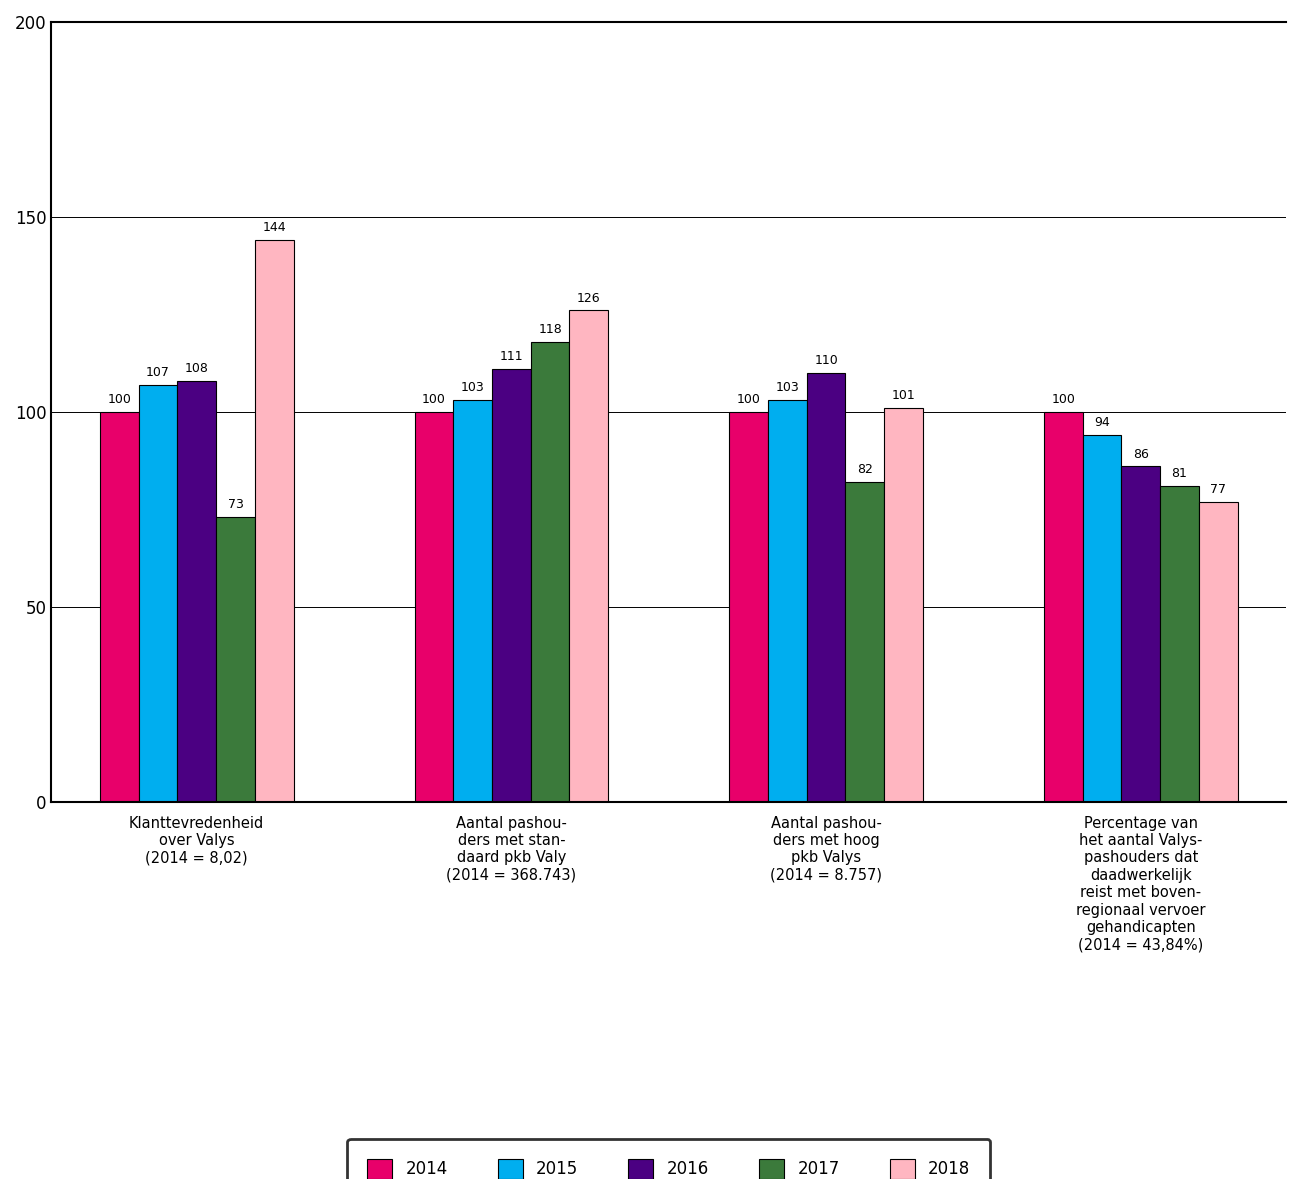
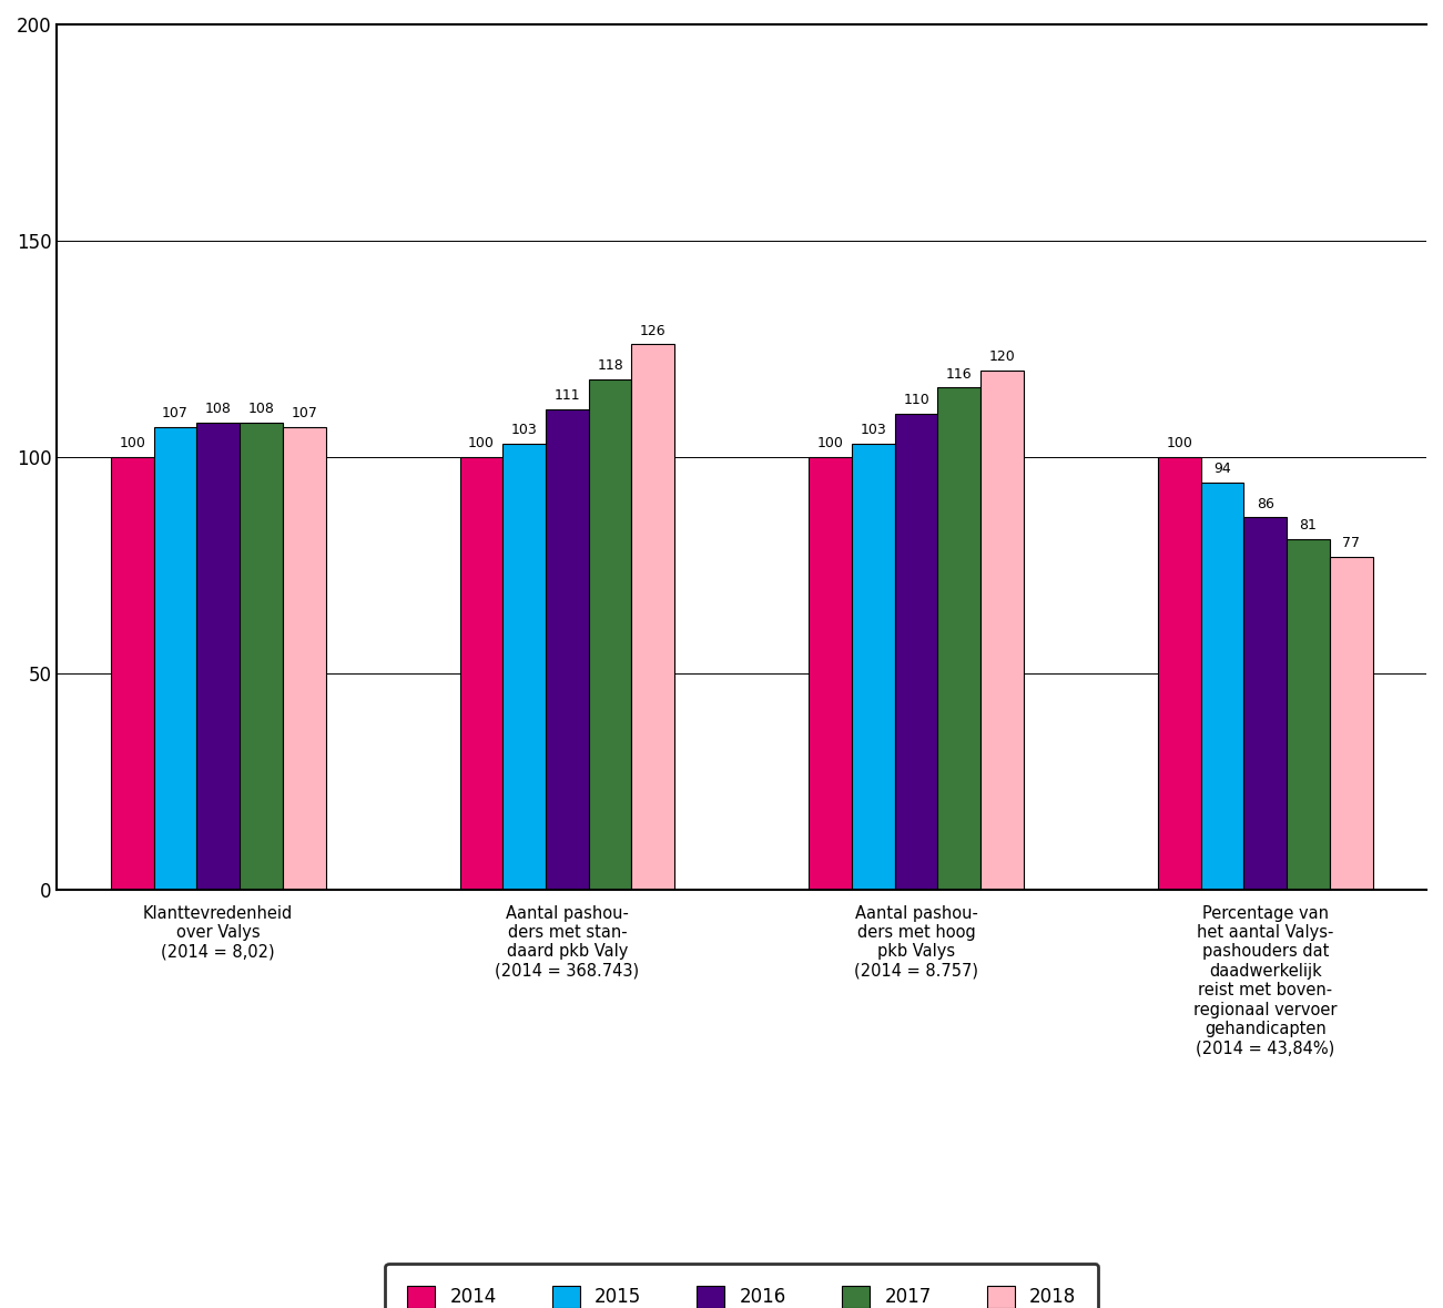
2017/Klanttevredenheid over Valys (2014 = 8,02): 73 -> 108
2018/Klanttevredenheid over Valys (2014 = 8,02): 144 -> 107
2017/Aantal pashou- ders met hoog pkb Valys (2014 = 8.757): 82 -> 116
2018/Aantal pashou- ders met hoog pkb Valys (2014 = 8.757): 101 -> 120
